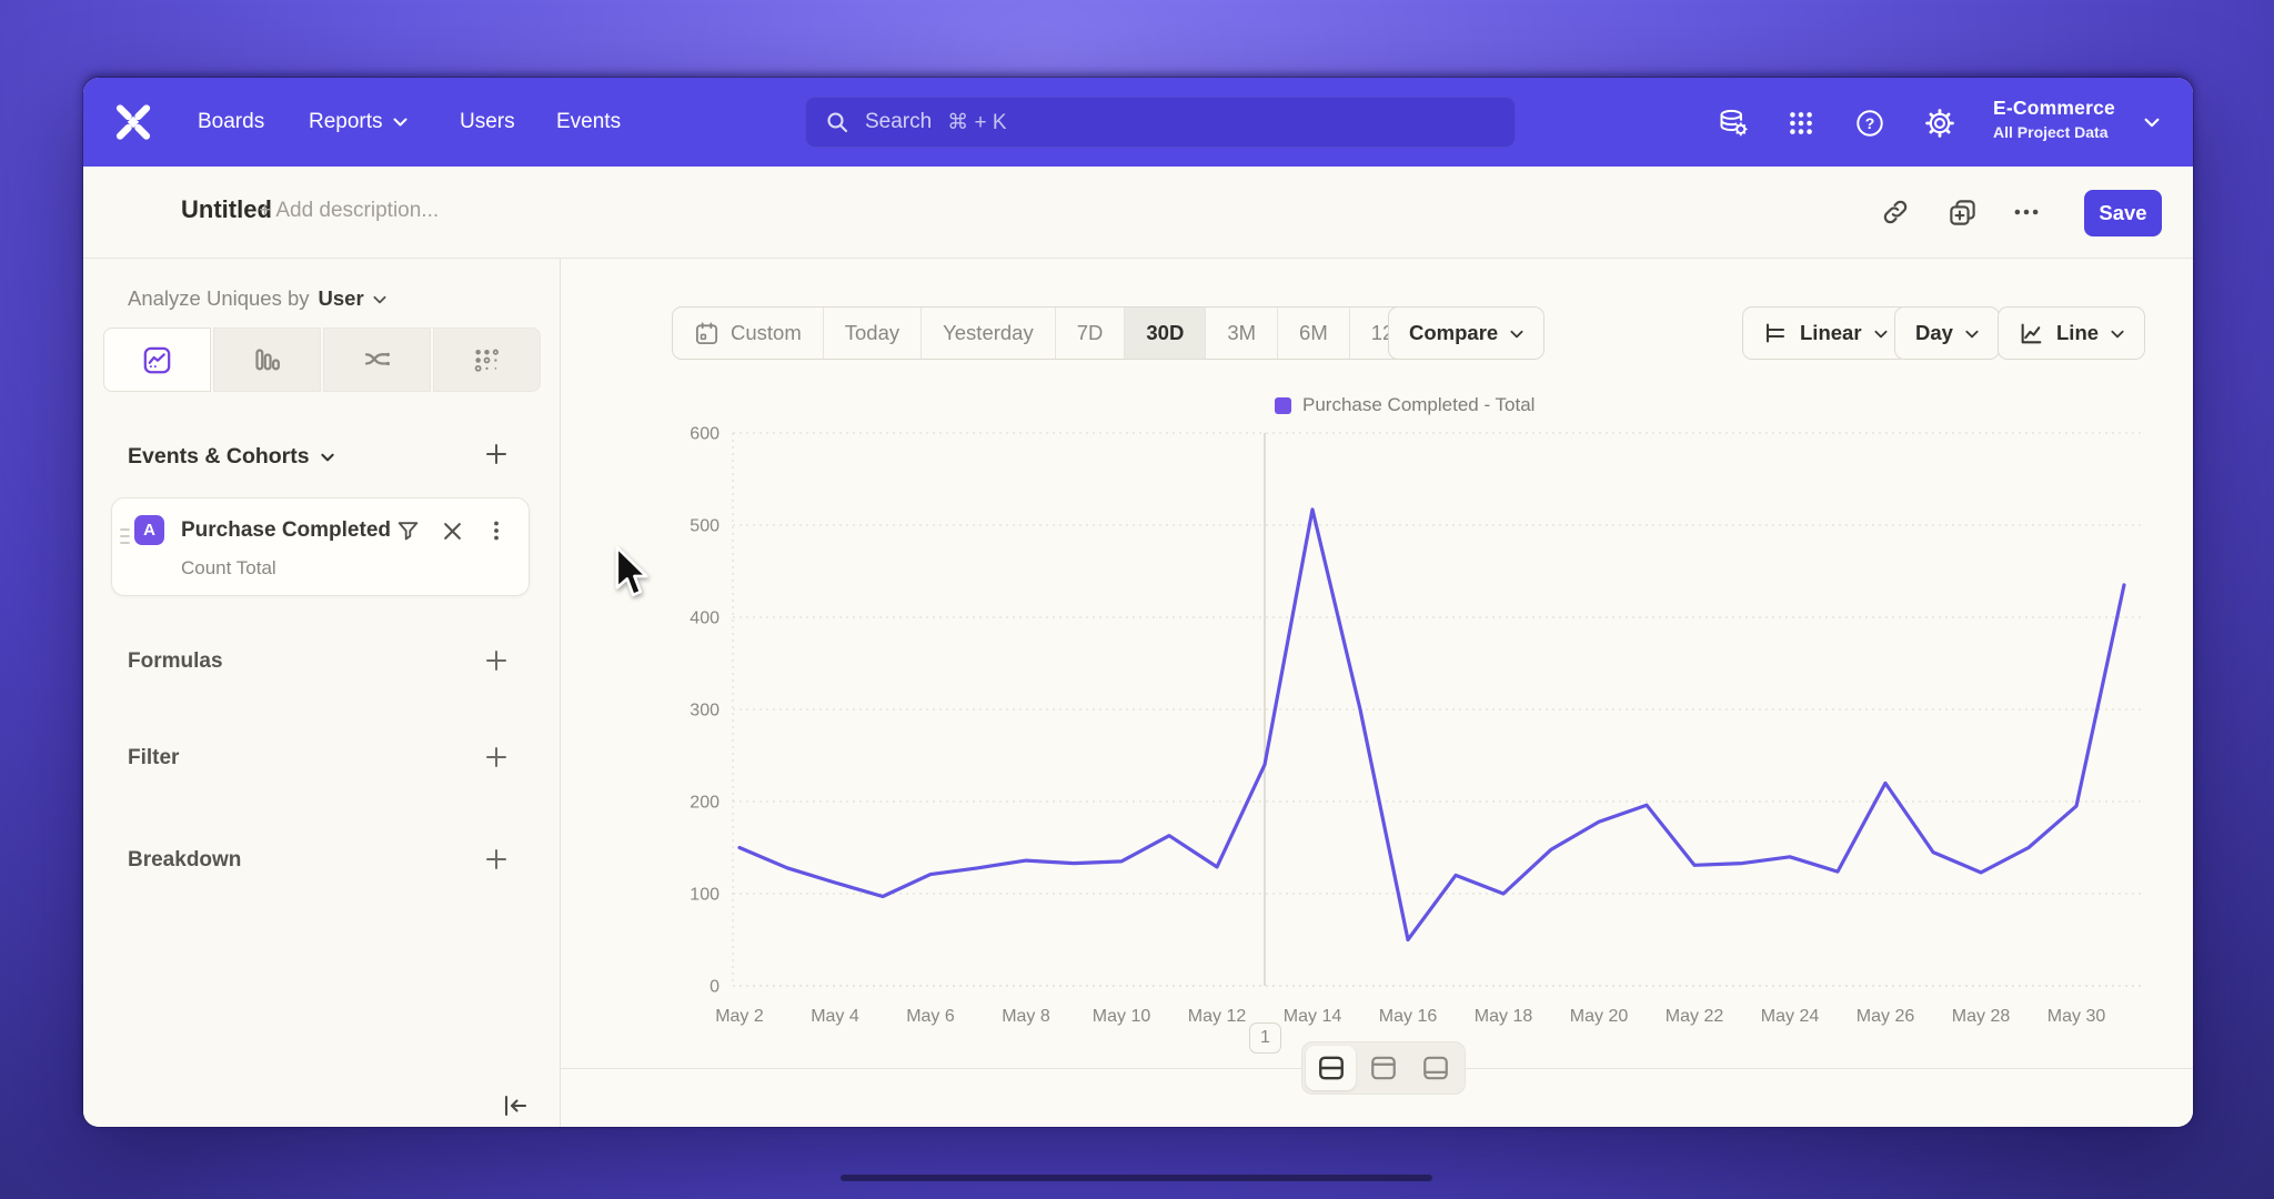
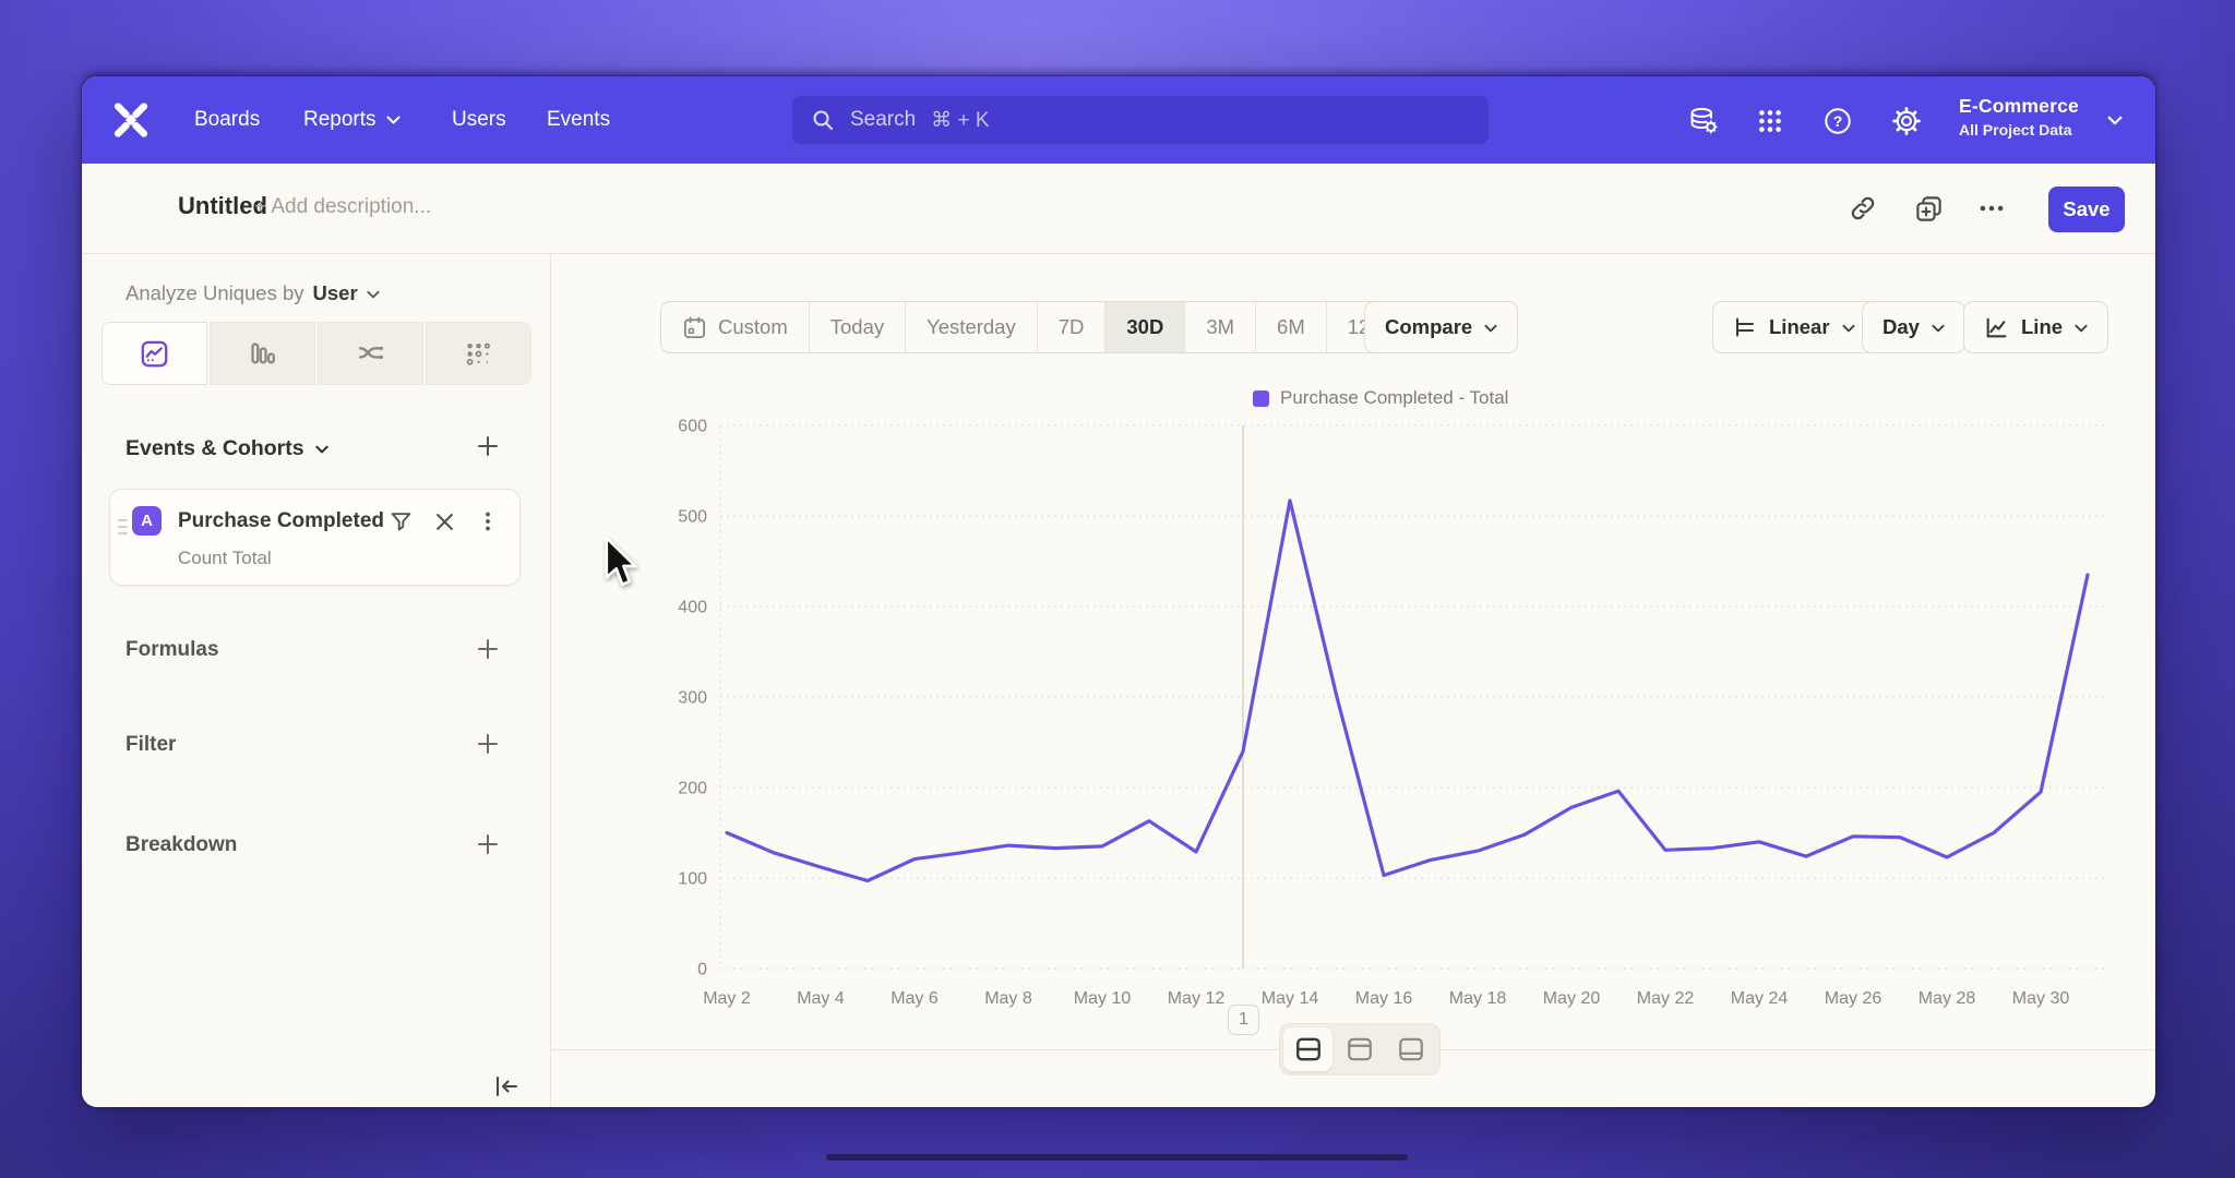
May 16: 50 -> 100
May 18: 100 -> 130
May 26: 220 -> 150
